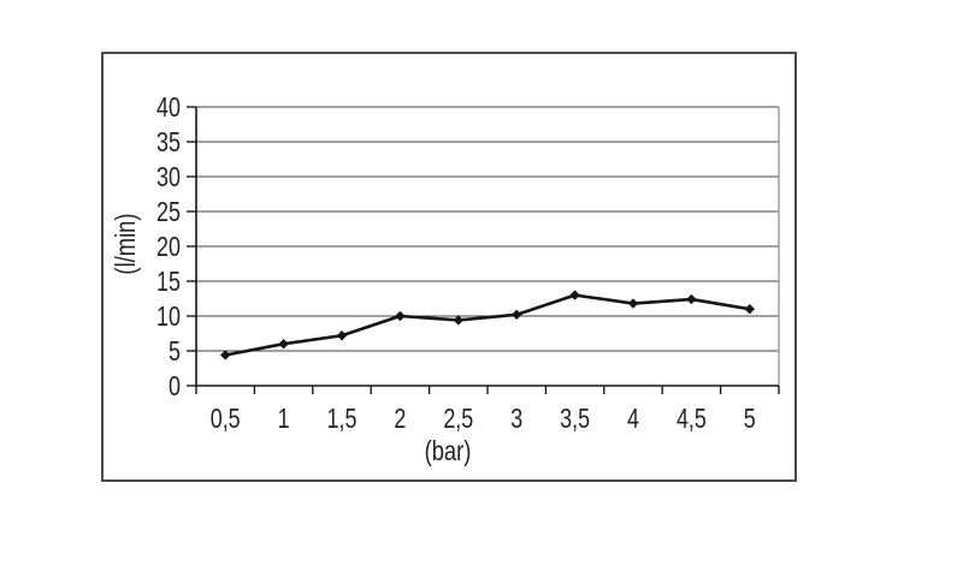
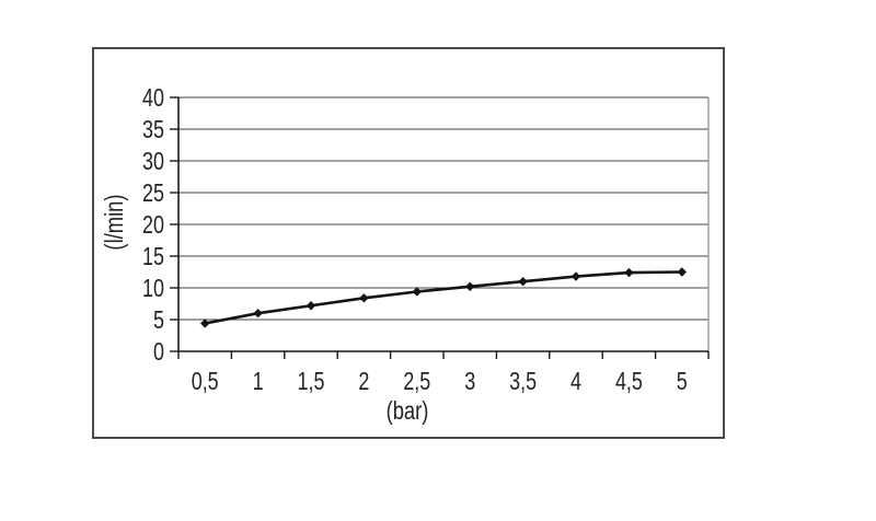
2: 10 -> 8
3,5: 13 -> 11
5: 11 -> 12
